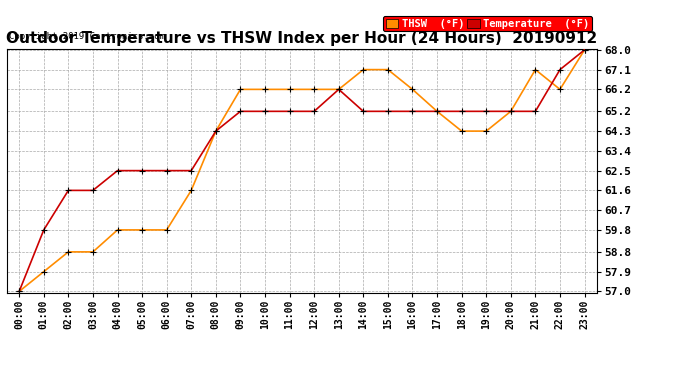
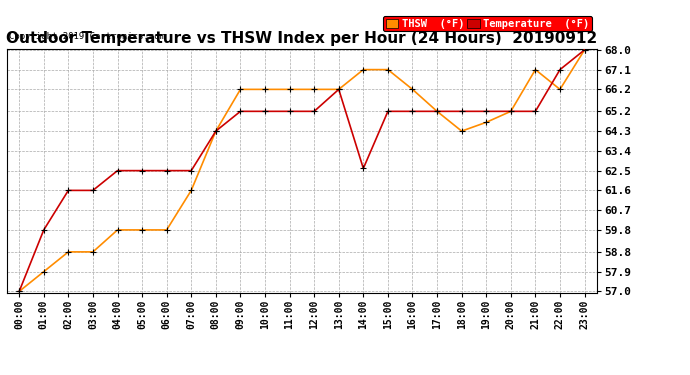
Temperature (°F)/14:00: 65.2 -> 62.6
THSW (°F)/19:00: 64.3 -> 64.7
